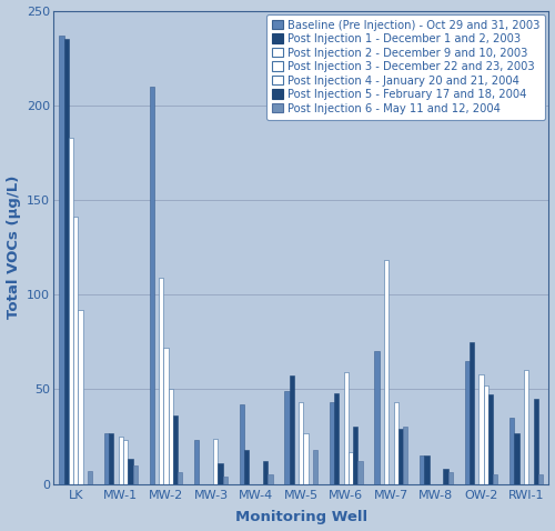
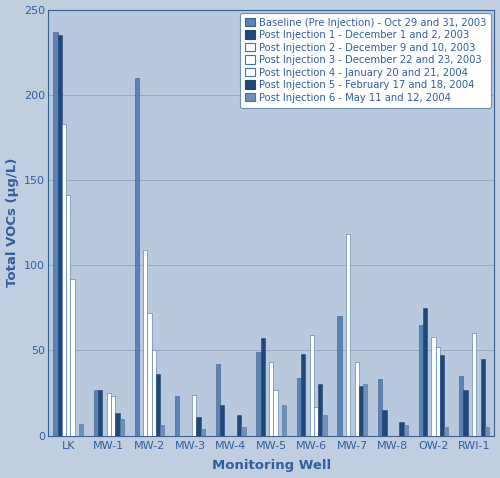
Baseline (Pre Injection) - Oct 29 and 31, 2003/MW-6: 43 -> 34
Baseline (Pre Injection) - Oct 29 and 31, 2003/MW-8: 15 -> 33
